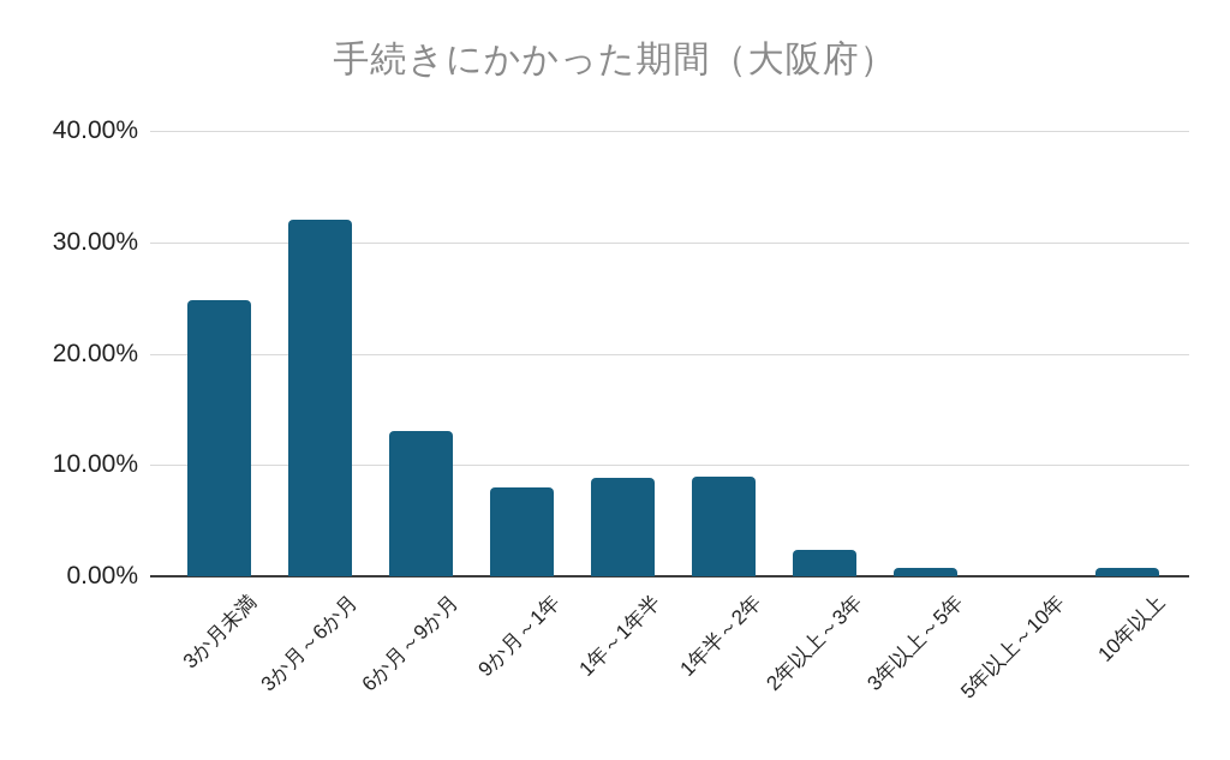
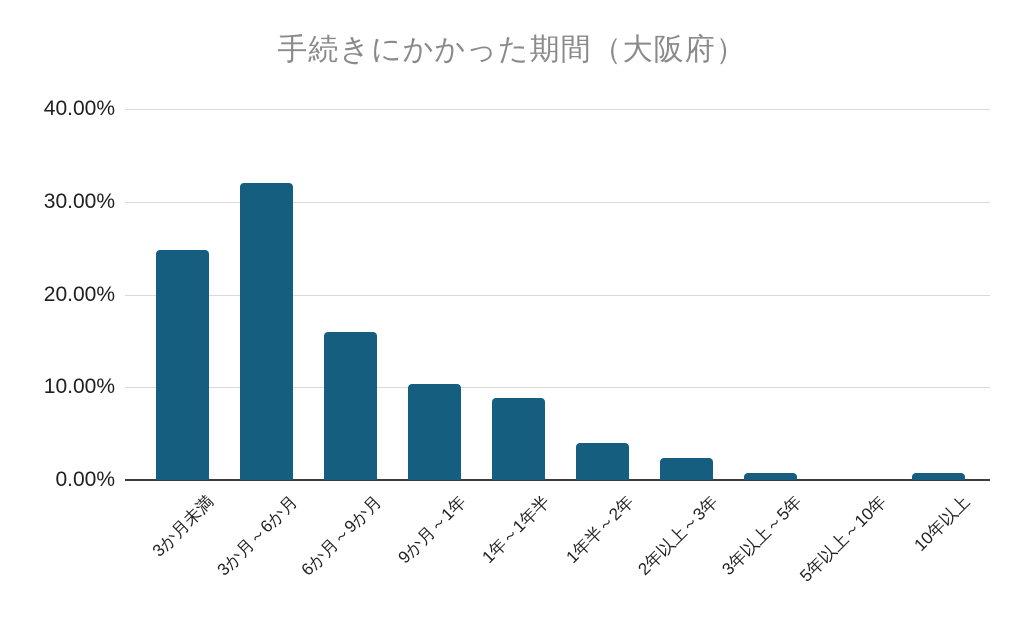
6か月～9か月: 13% -> 16%
9か月～1年: 8% -> 10%
1年半～2年: 9% -> 4%
